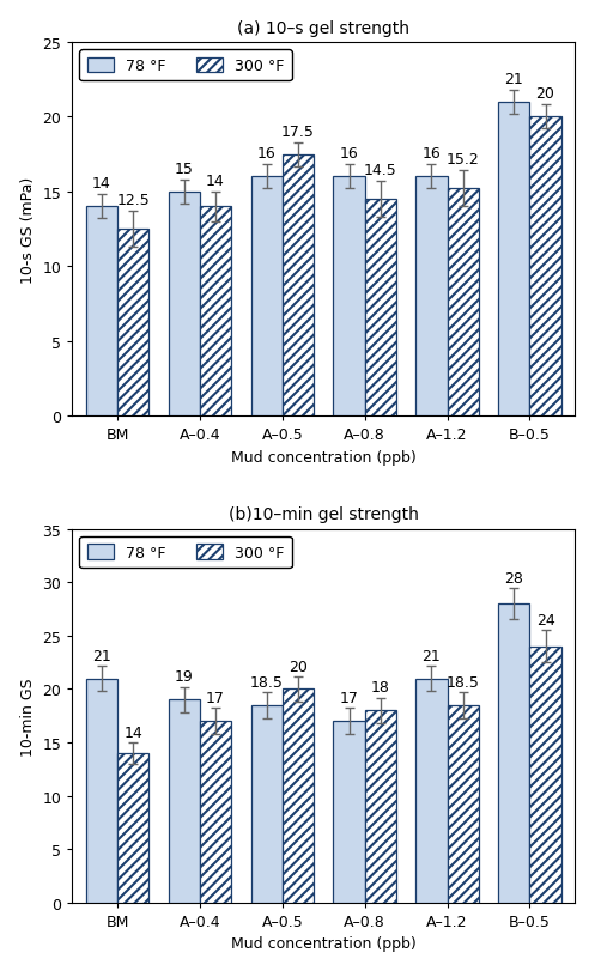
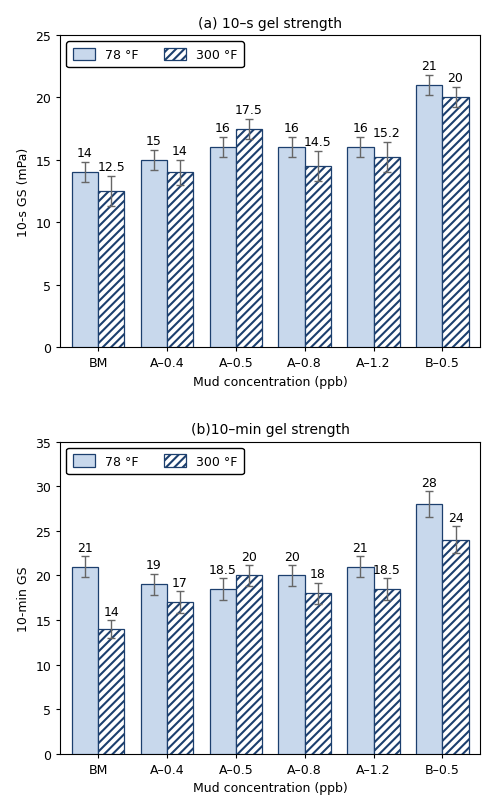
(b)10–min gel strength/78 °F/A–0.8: 17 -> 20
